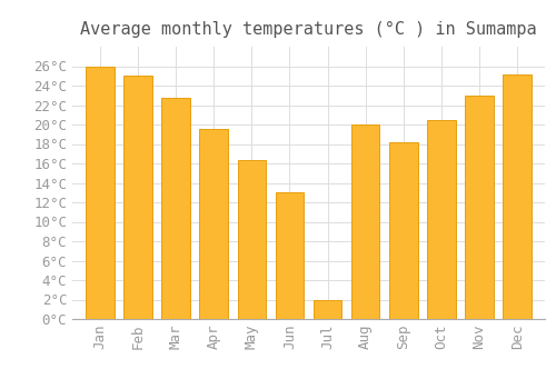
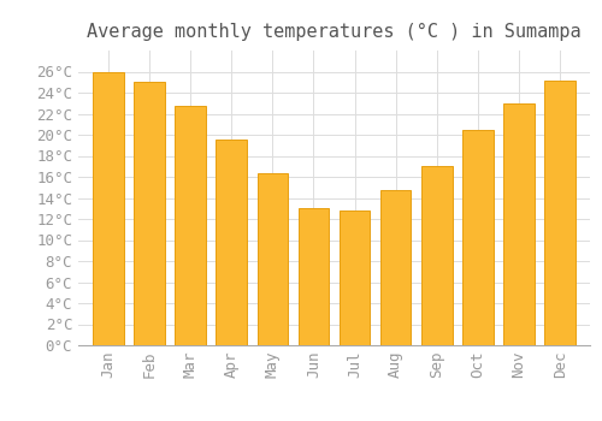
Jul: 2.0°C -> 12.8°C
Aug: 20.0°C -> 14.8°C
Sep: 18.2°C -> 17.0°C
